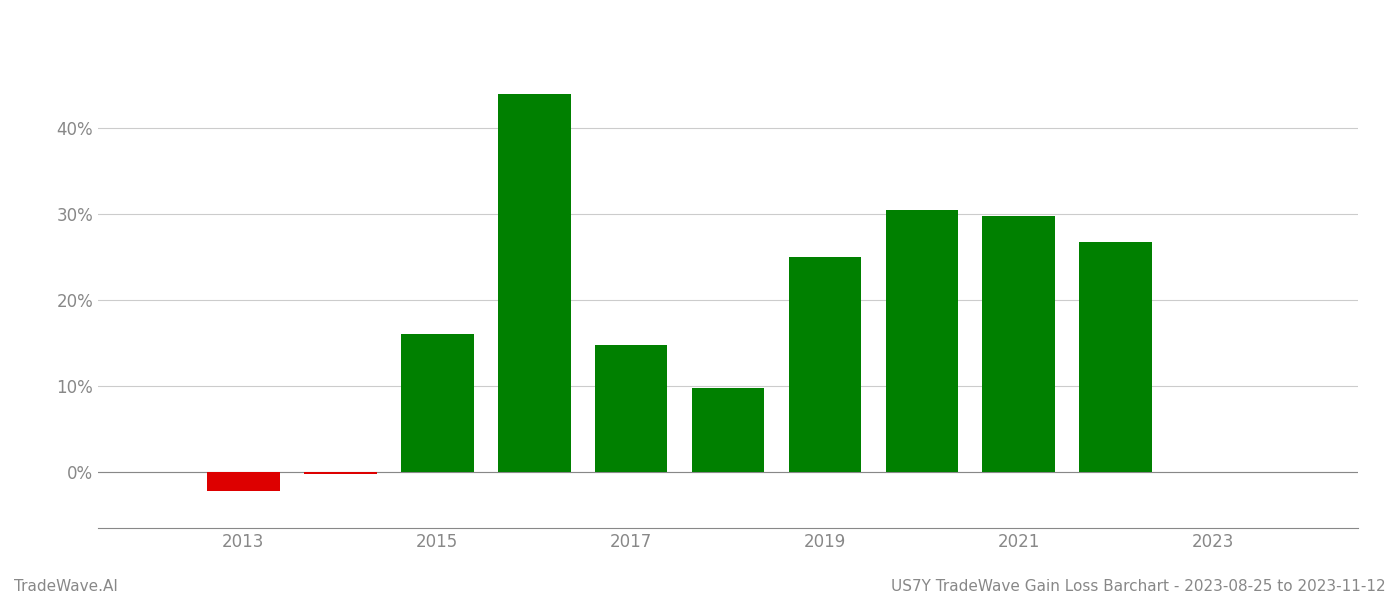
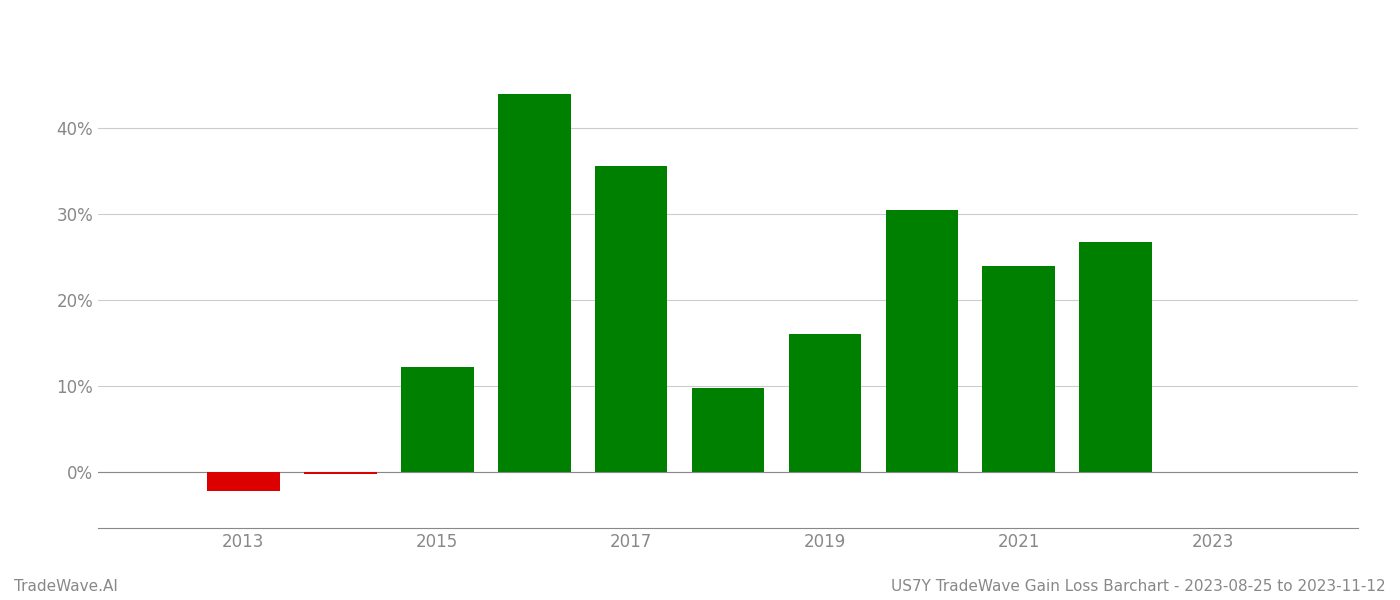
2015: 16.0% -> 12.2%
2017: 14.8% -> 35.6%
2019: 25.0% -> 16.0%
2021: 29.8% -> 24.0%
